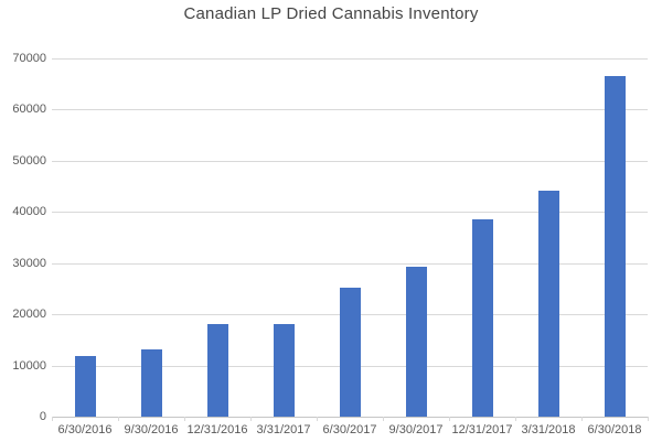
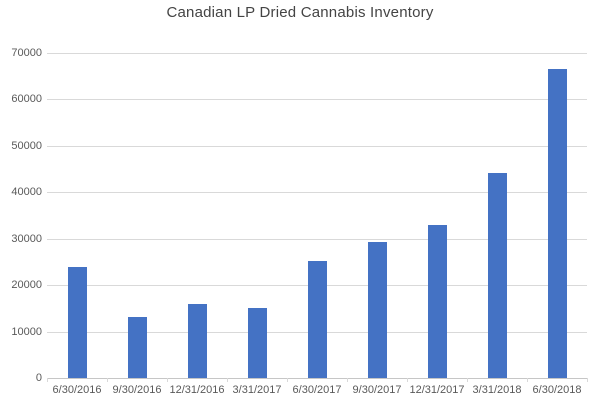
6/30/2016: 12000 -> 24000
12/31/2016: 18000 -> 16000
3/31/2017: 18000 -> 15000
12/31/2017: 39000 -> 33000
